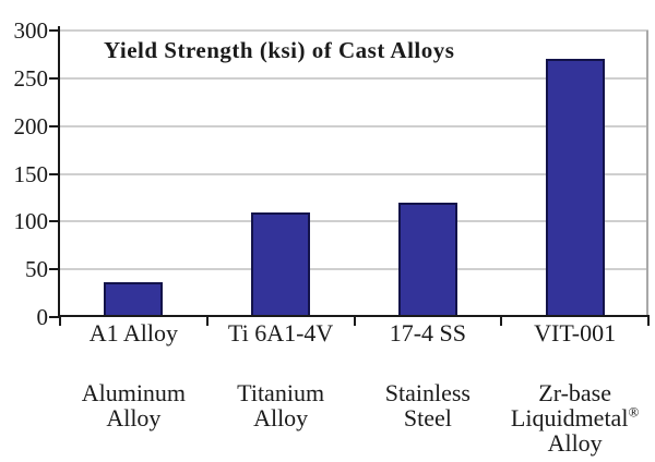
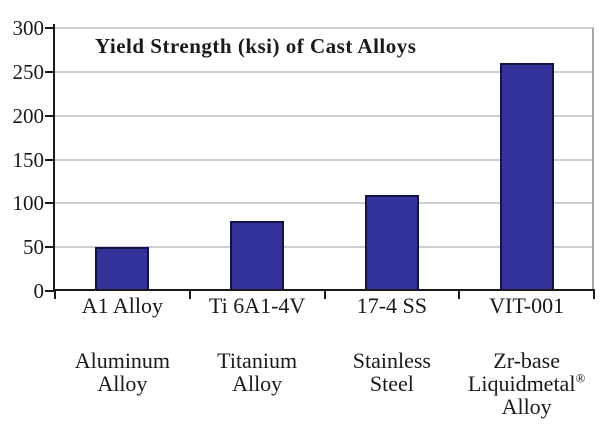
A1 Alloy: 40 -> 50
Ti 6A1-4V: 110 -> 80
17-4 SS: 120 -> 110
VIT-001: 270 -> 260
